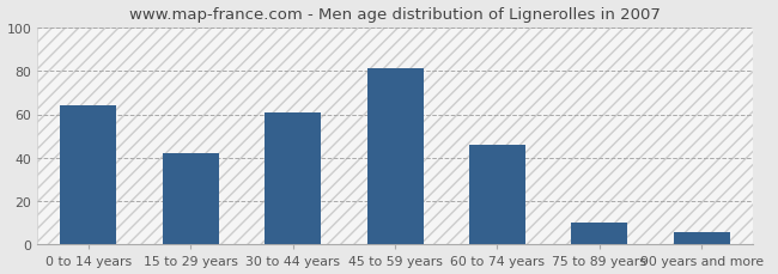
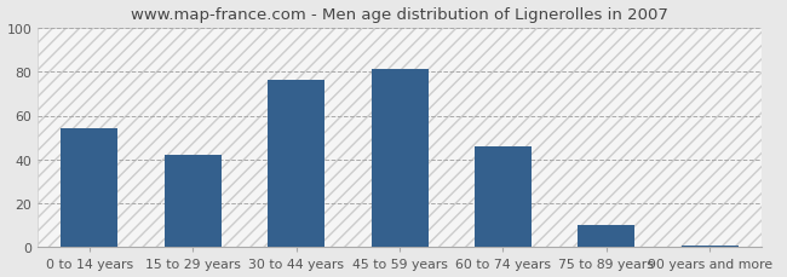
0 to 14 years: 64 -> 54
30 to 44 years: 61 -> 76
90 years and more: 6 -> 1
